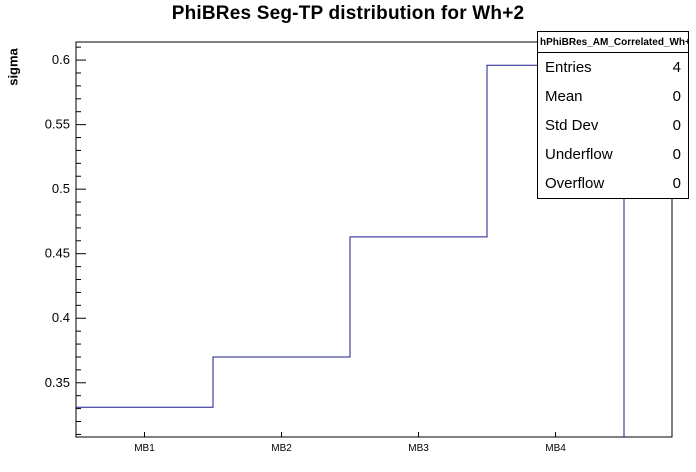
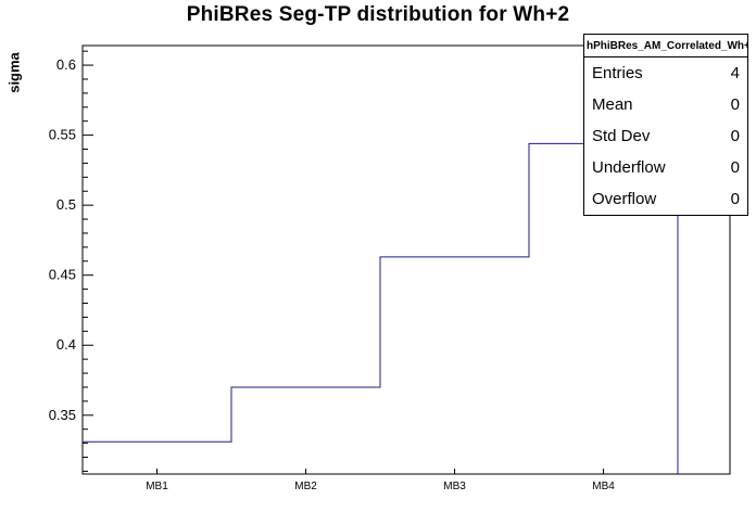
MB4: 0.596 -> 0.544
